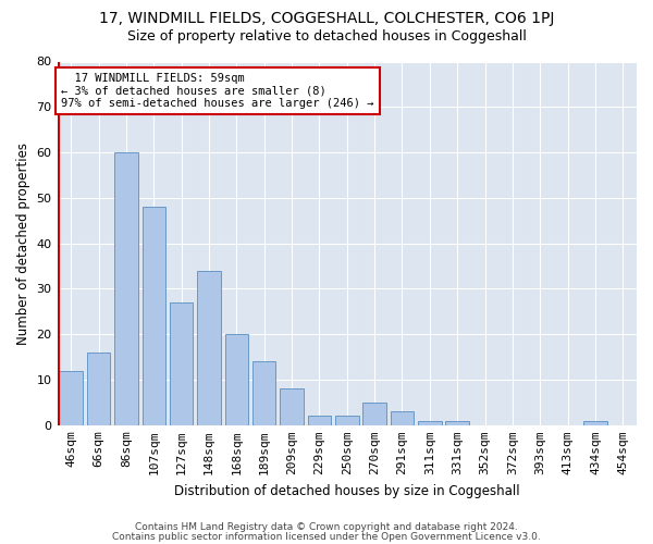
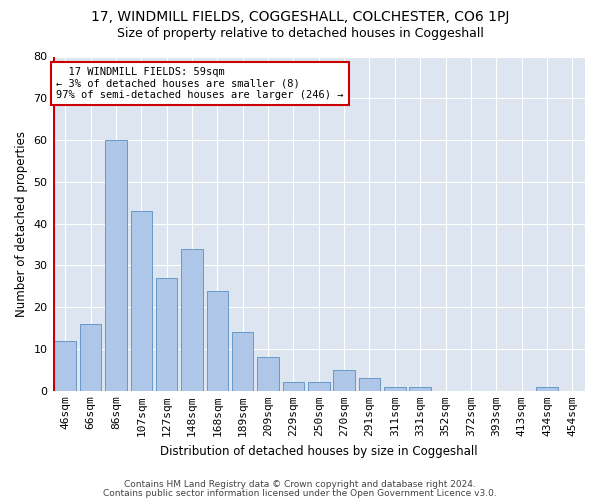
107sqm: 48 -> 43
168sqm: 20 -> 24
